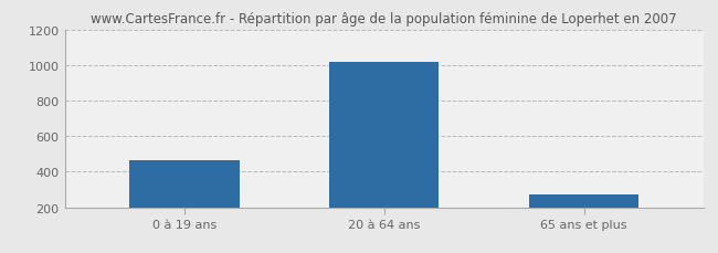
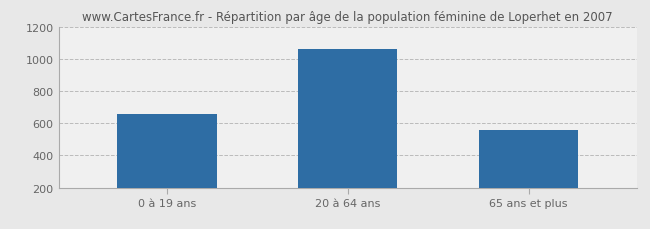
0 à 19 ans: 460 -> 660
20 à 64 ans: 1020 -> 1060
65 ans et plus: 270 -> 560
